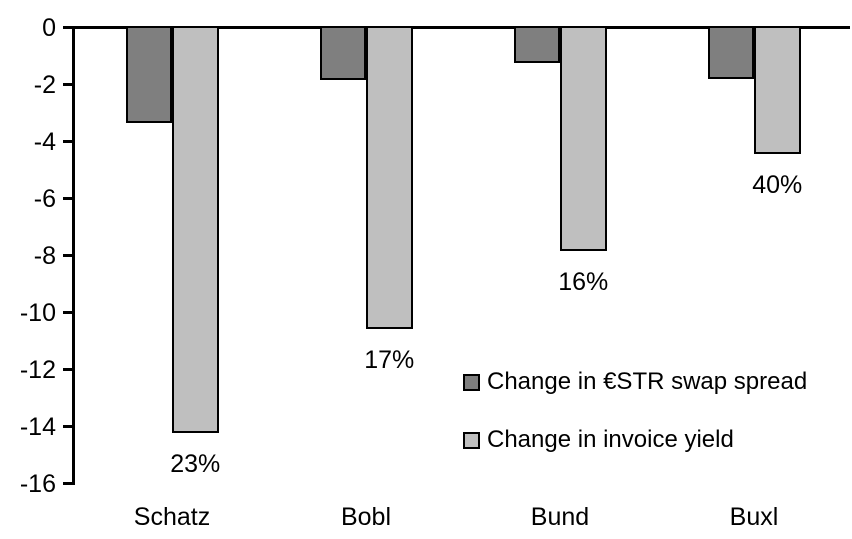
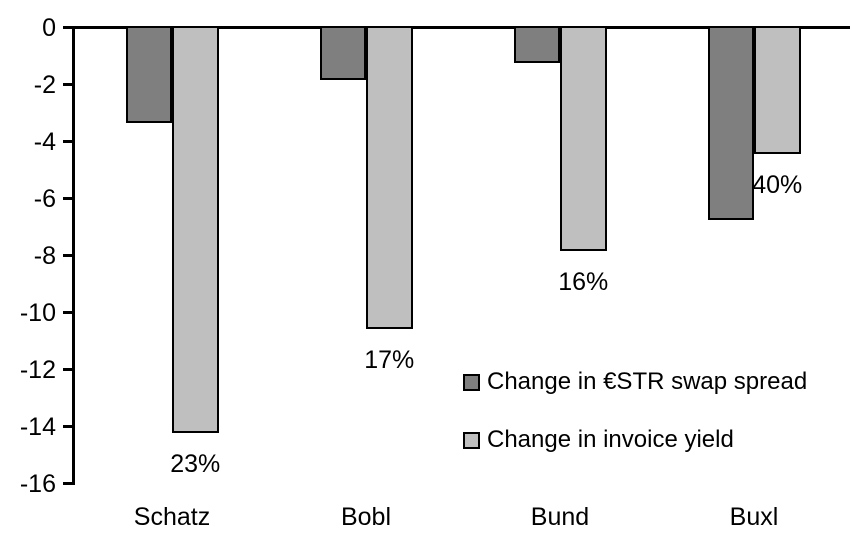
Change in €STR swap spread/Buxl: -1.8 -> -6.7
